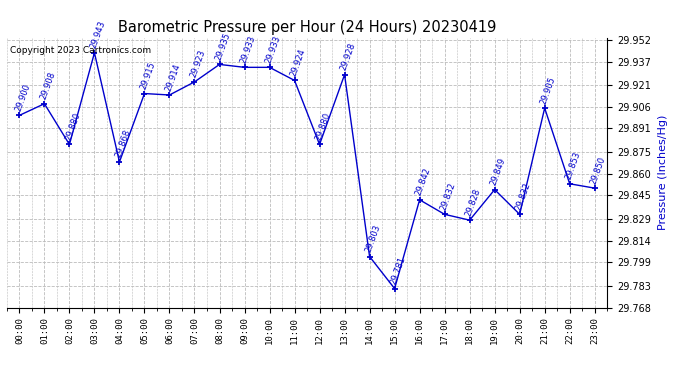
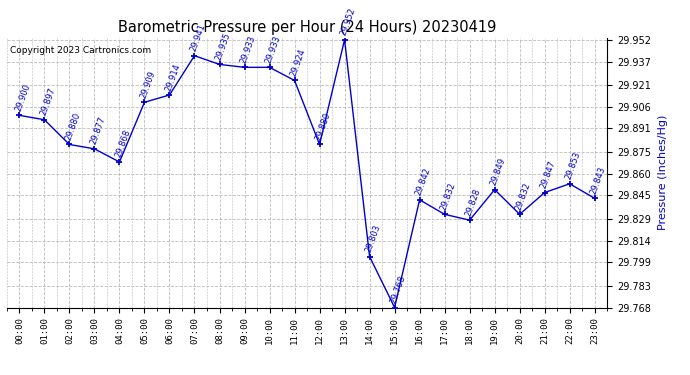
01:00: 29.908 -> 29.897
03:00: 29.943 -> 29.877
05:00: 29.915 -> 29.909
07:00: 29.923 -> 29.941
13:00: 29.928 -> 29.952
15:00: 29.781 -> 29.768
21:00: 29.905 -> 29.847
23:00: 29.850 -> 29.843
